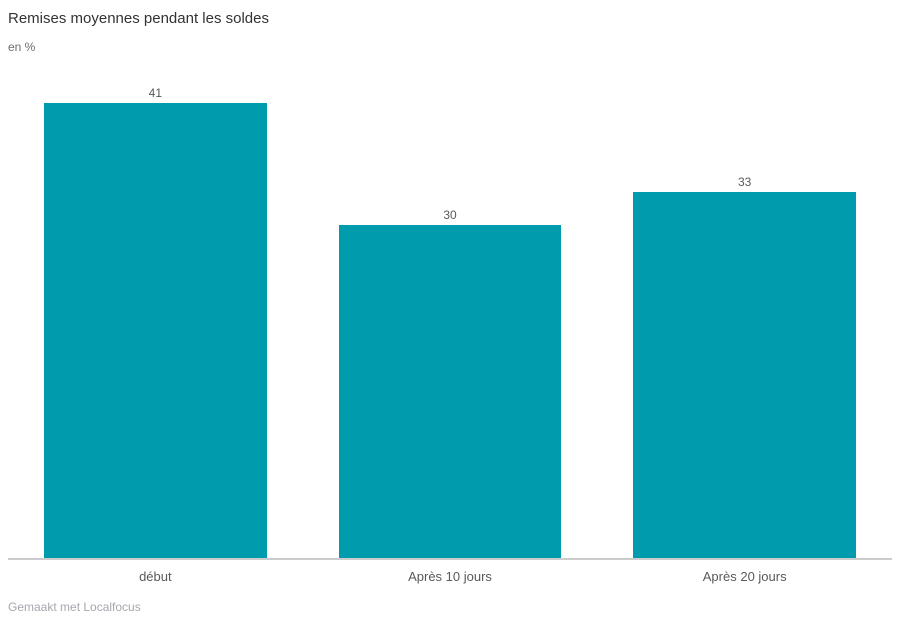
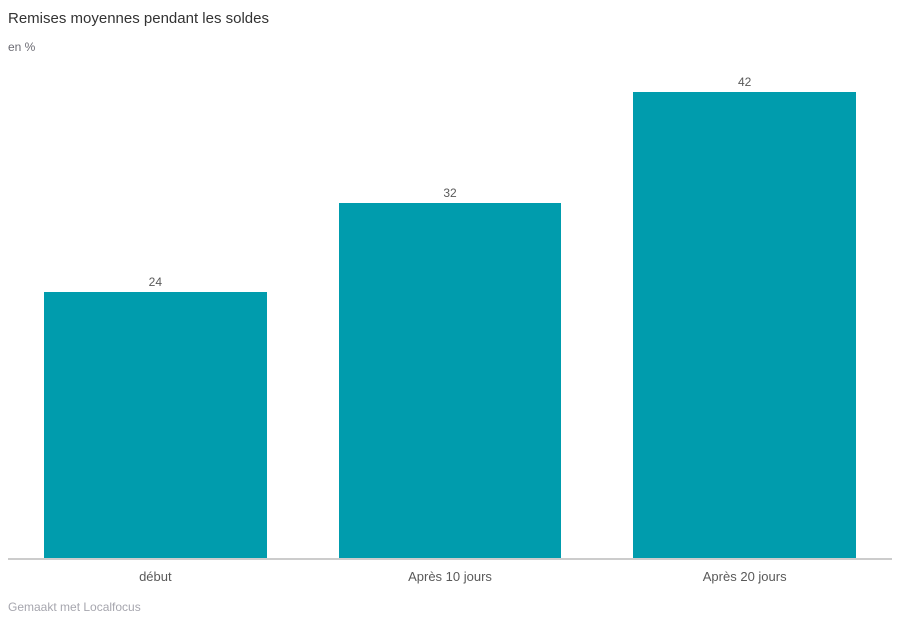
début: 41 -> 24
Après 10 jours: 30 -> 32
Après 20 jours: 33 -> 42
